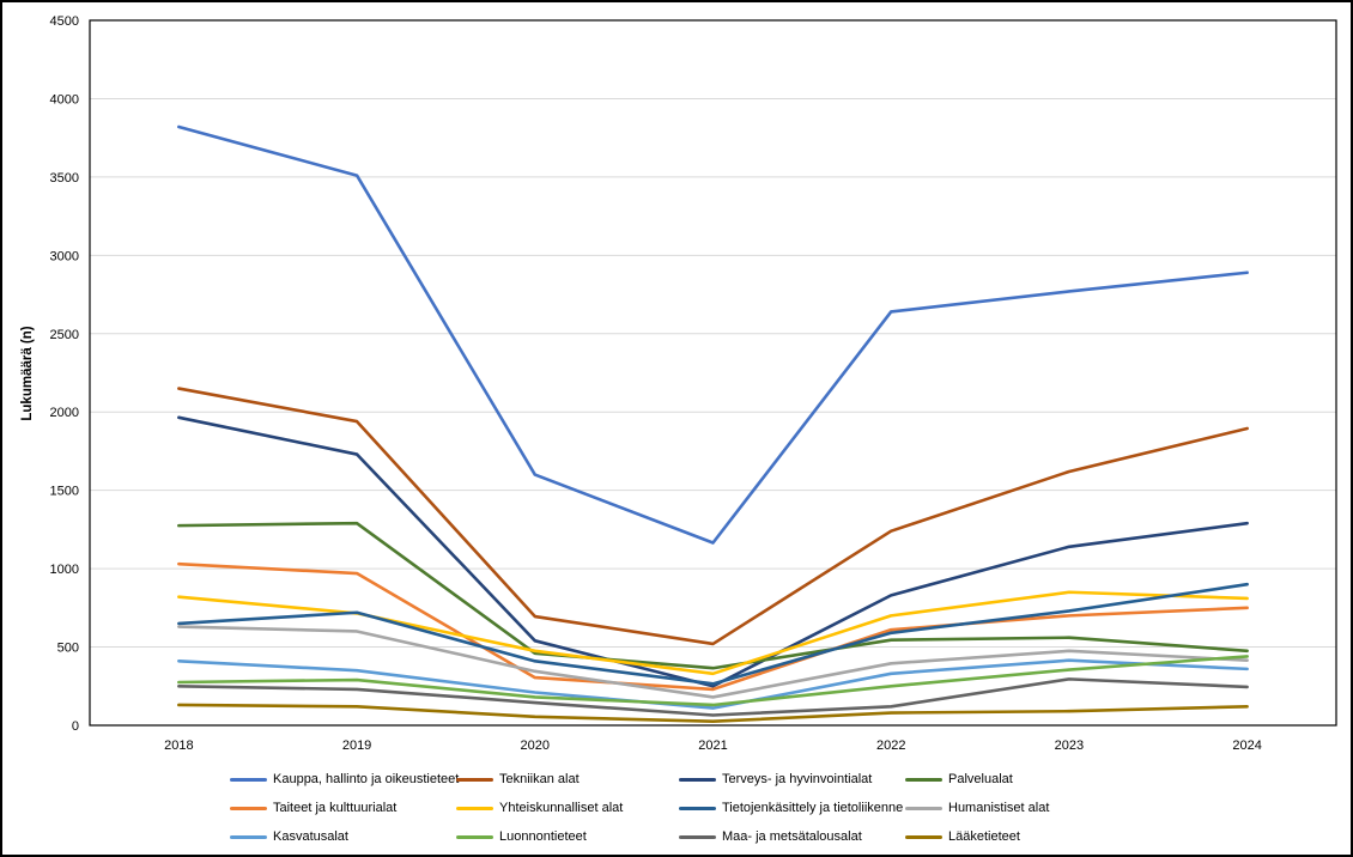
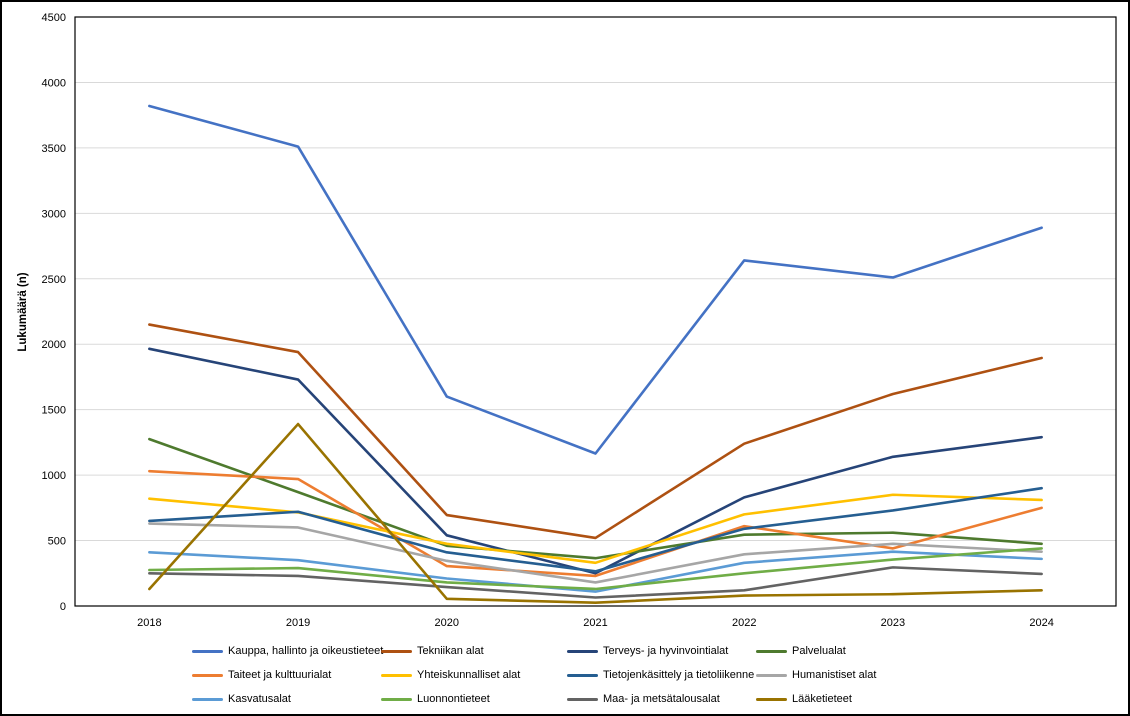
Palvelualat/2019: 1290 -> 870
Lääketieteet/2019: 120 -> 1390
Kauppa, hallinto ja oikeustieteet/2023: 2770 -> 2510
Taiteet ja kulttuurialat/2023: 700 -> 440
